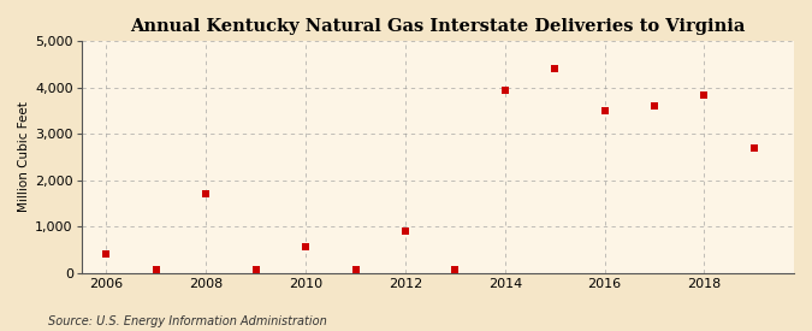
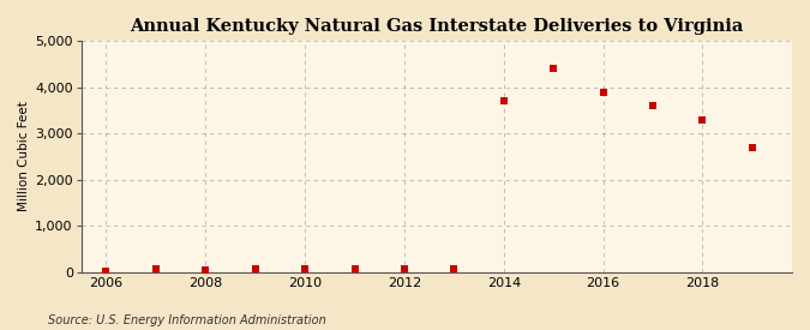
2006: 400 -> 0
2008: 1,700 -> 50
2010: 550 -> 80
2012: 900 -> 60
2014: 3,950 -> 3,700
2016: 3,500 -> 3,900
2018: 3,850 -> 3,300
